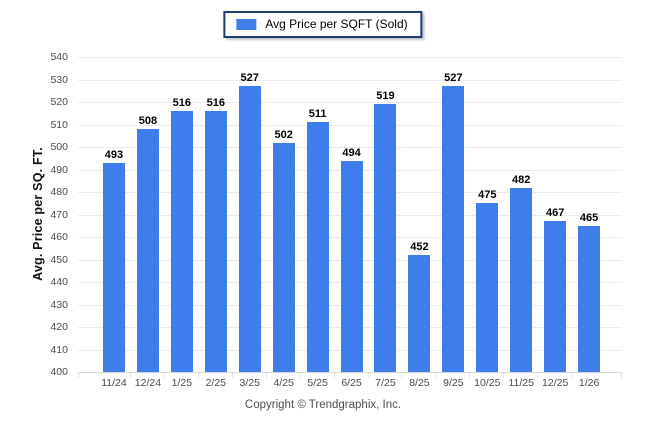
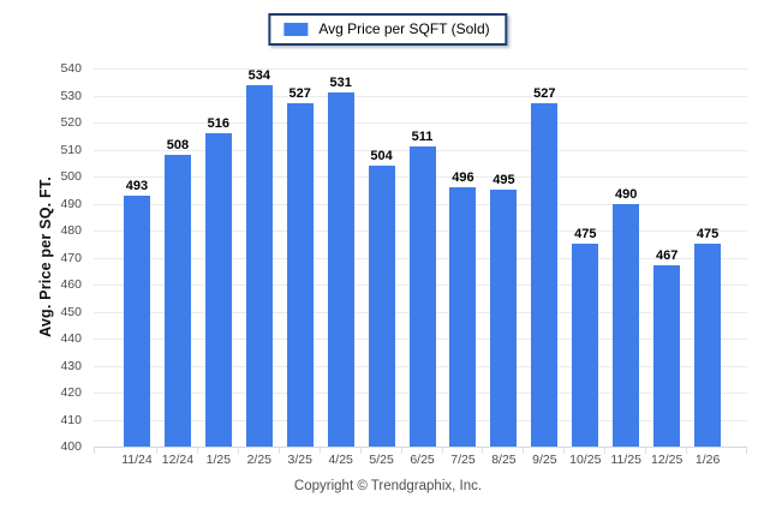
2/25: 516 -> 534
4/25: 502 -> 531
5/25: 511 -> 504
6/25: 494 -> 511
7/25: 519 -> 496
8/25: 452 -> 495
11/25: 482 -> 490
1/26: 465 -> 475
